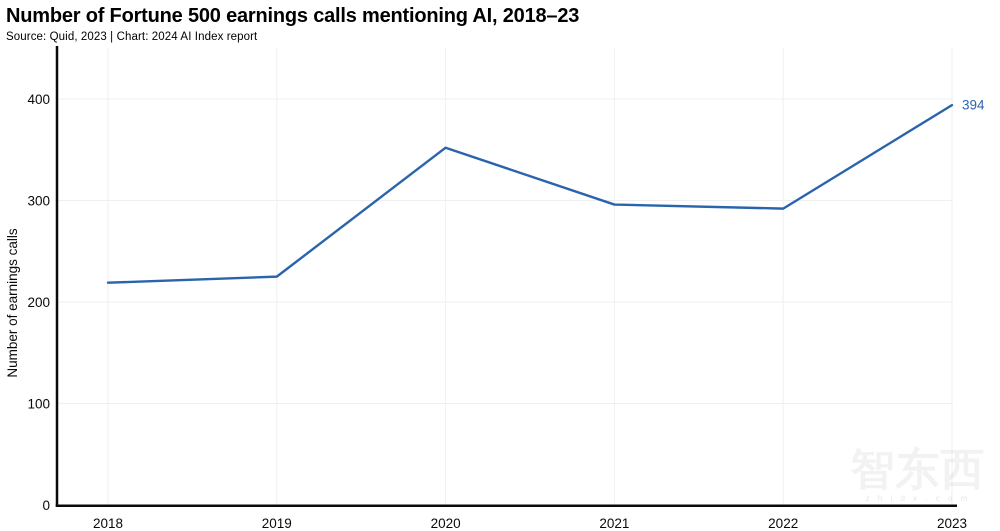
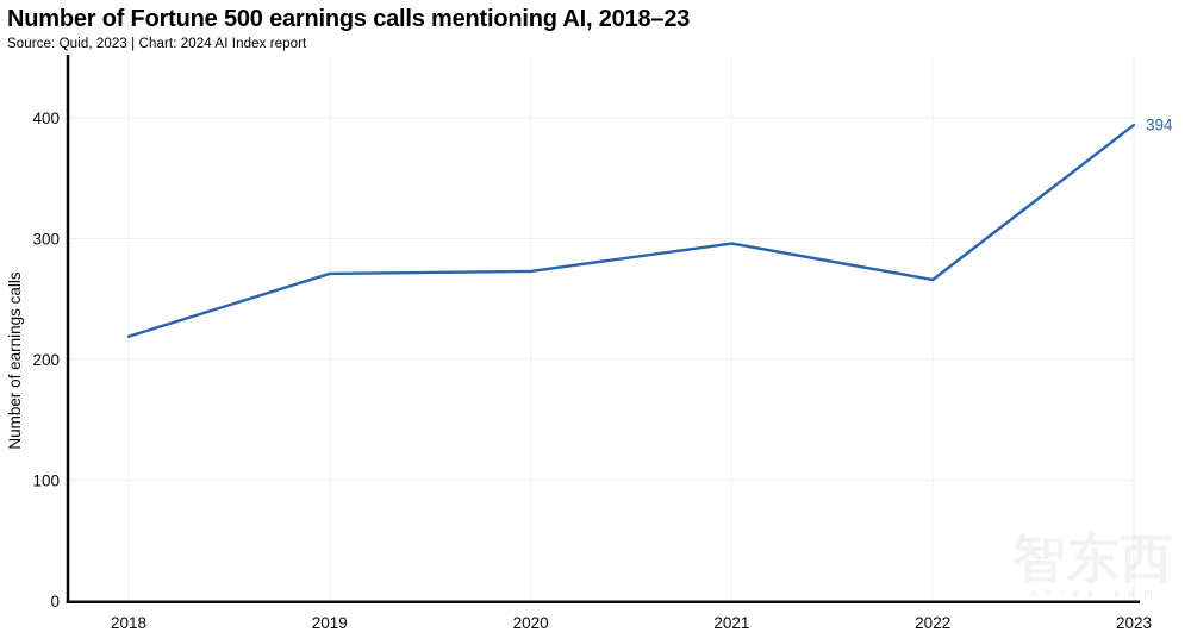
2019: 225 -> 271
2020: 352 -> 273
2022: 292 -> 266
